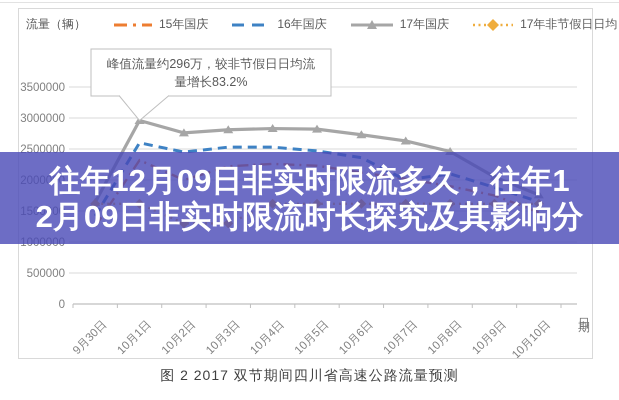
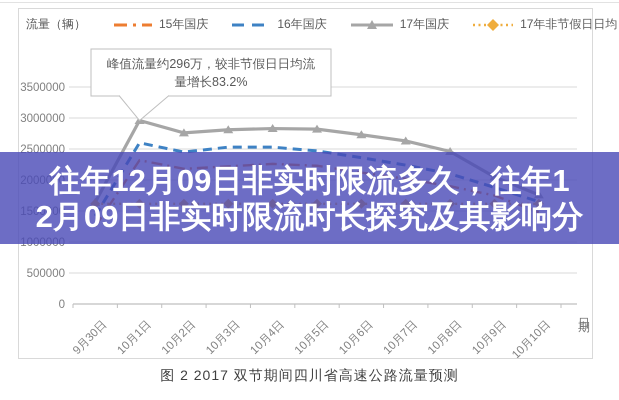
15年国庆/10月2日: 2000000 -> 2200000
17年非节假日日均/10月2日: 1300000 -> 1600000
17年非节假日日均/10月3日: 1300000 -> 1600000
16年国庆/10月7日: 2000000 -> 2200000
